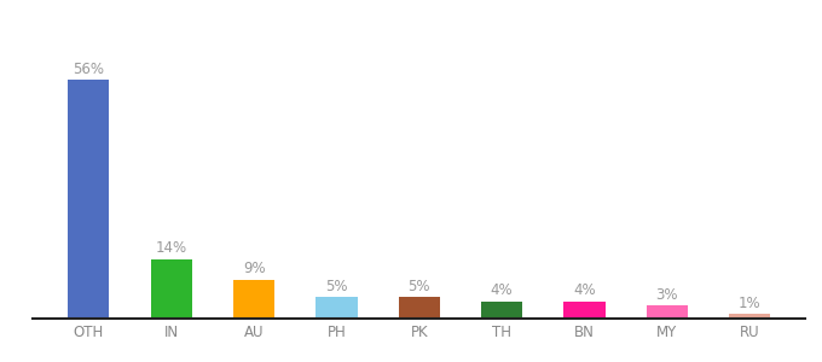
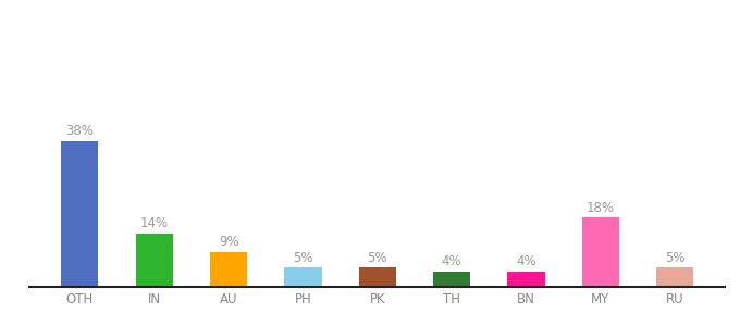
OTH: 56% -> 38%
MY: 3% -> 18%
RU: 1% -> 5%
